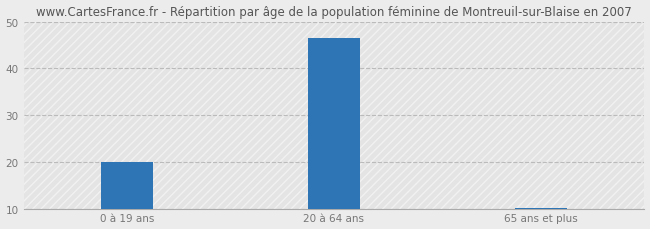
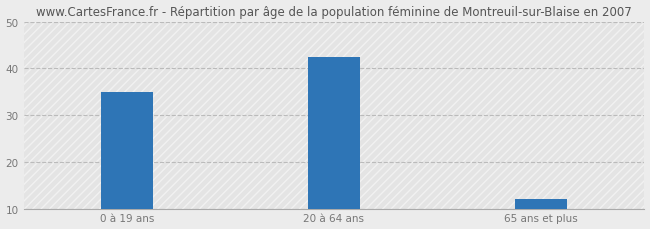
0 à 19 ans: 20.0 -> 35.0
20 à 64 ans: 46.5 -> 42.5
65 ans et plus: 10.2 -> 12.0
